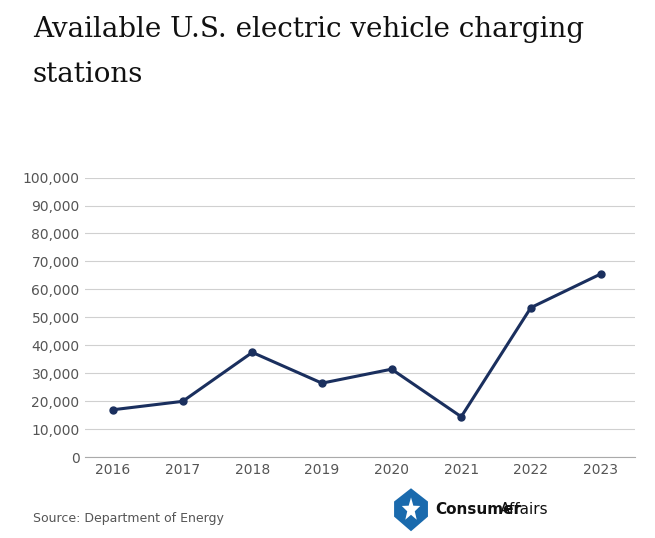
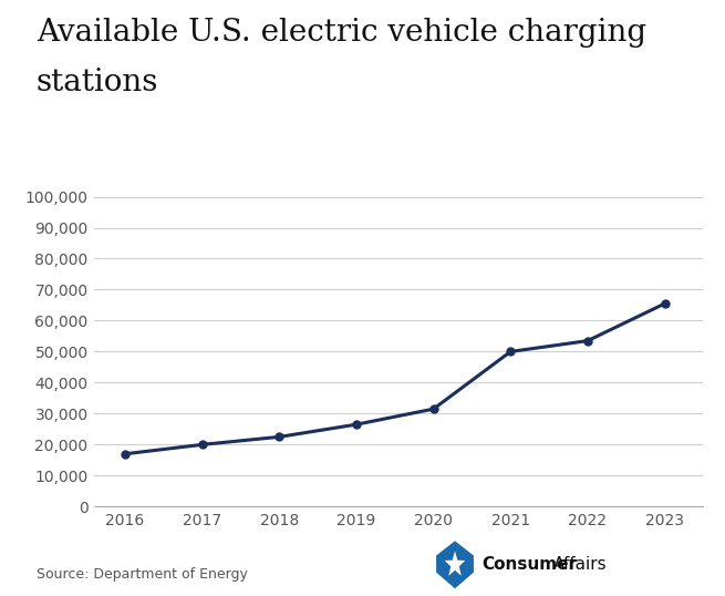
2018: 37,500 -> 22,500
2021: 14,500 -> 50,000
